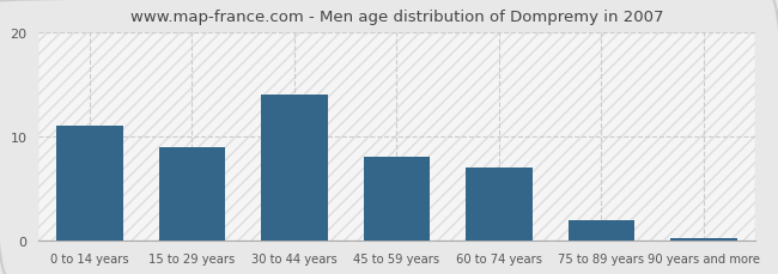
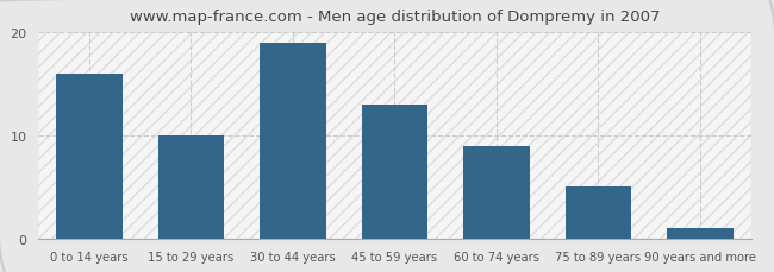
0 to 14 years: 11.0 -> 16.0
15 to 29 years: 9.0 -> 10.0
30 to 44 years: 14.0 -> 19.0
45 to 59 years: 8.0 -> 13.0
60 to 74 years: 7.0 -> 9.0
75 to 89 years: 2.0 -> 5.0
90 years and more: 0.2 -> 1.0
